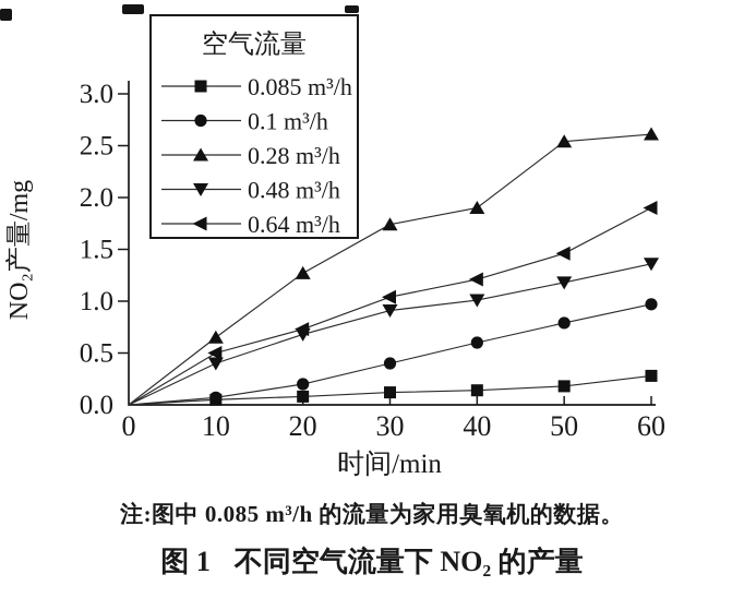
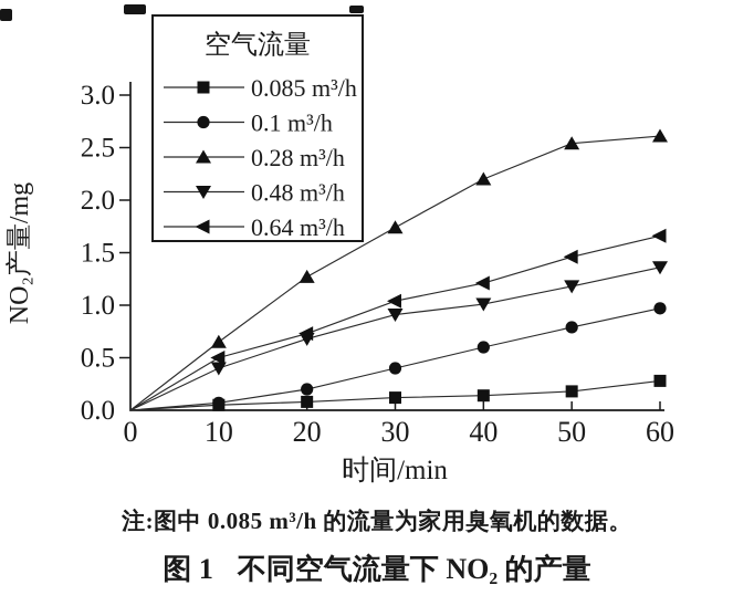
0.28 m³/h/40: 1.9 -> 2.2
0.64 m³/h/60: 1.9 -> 1.7
